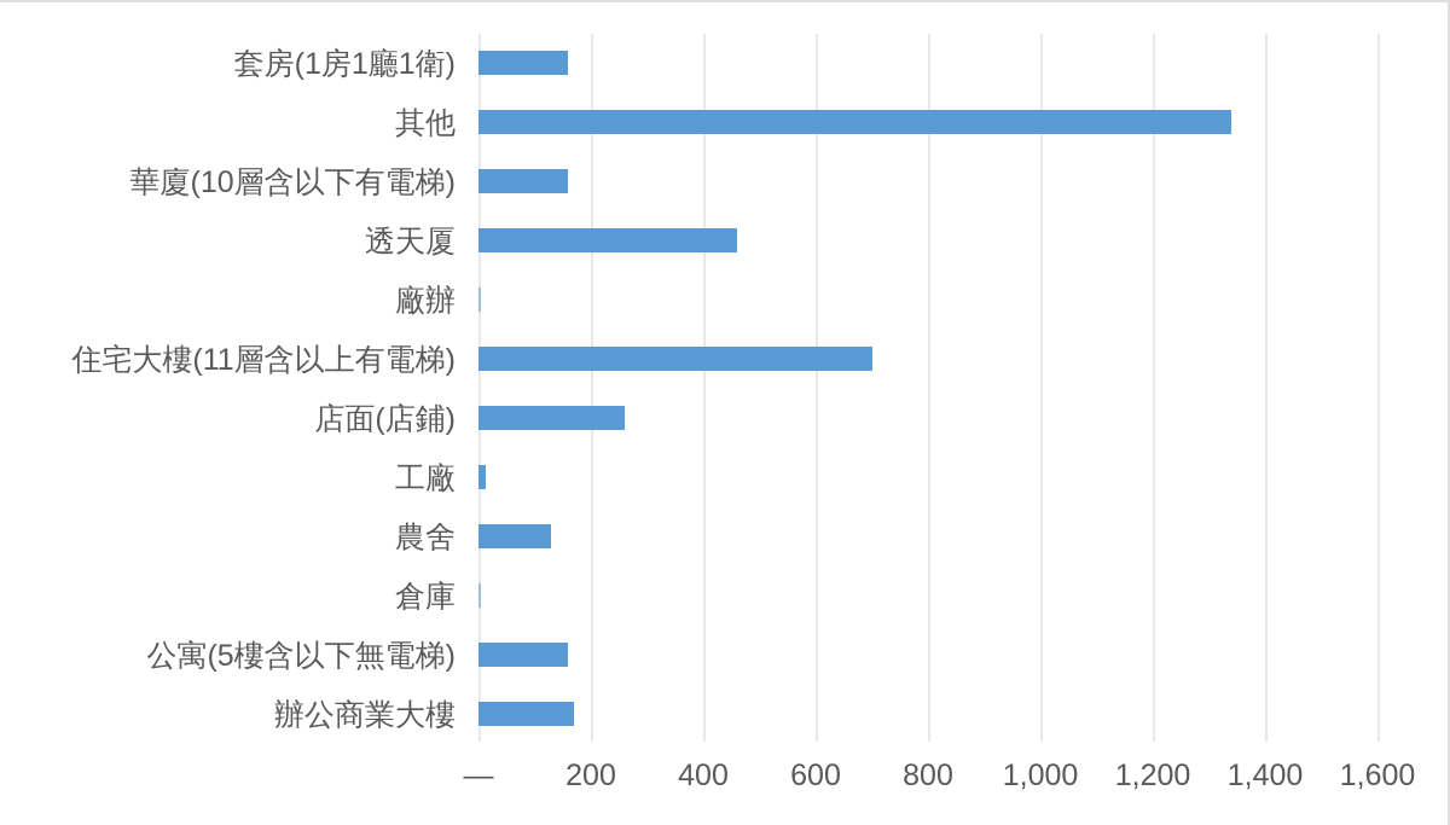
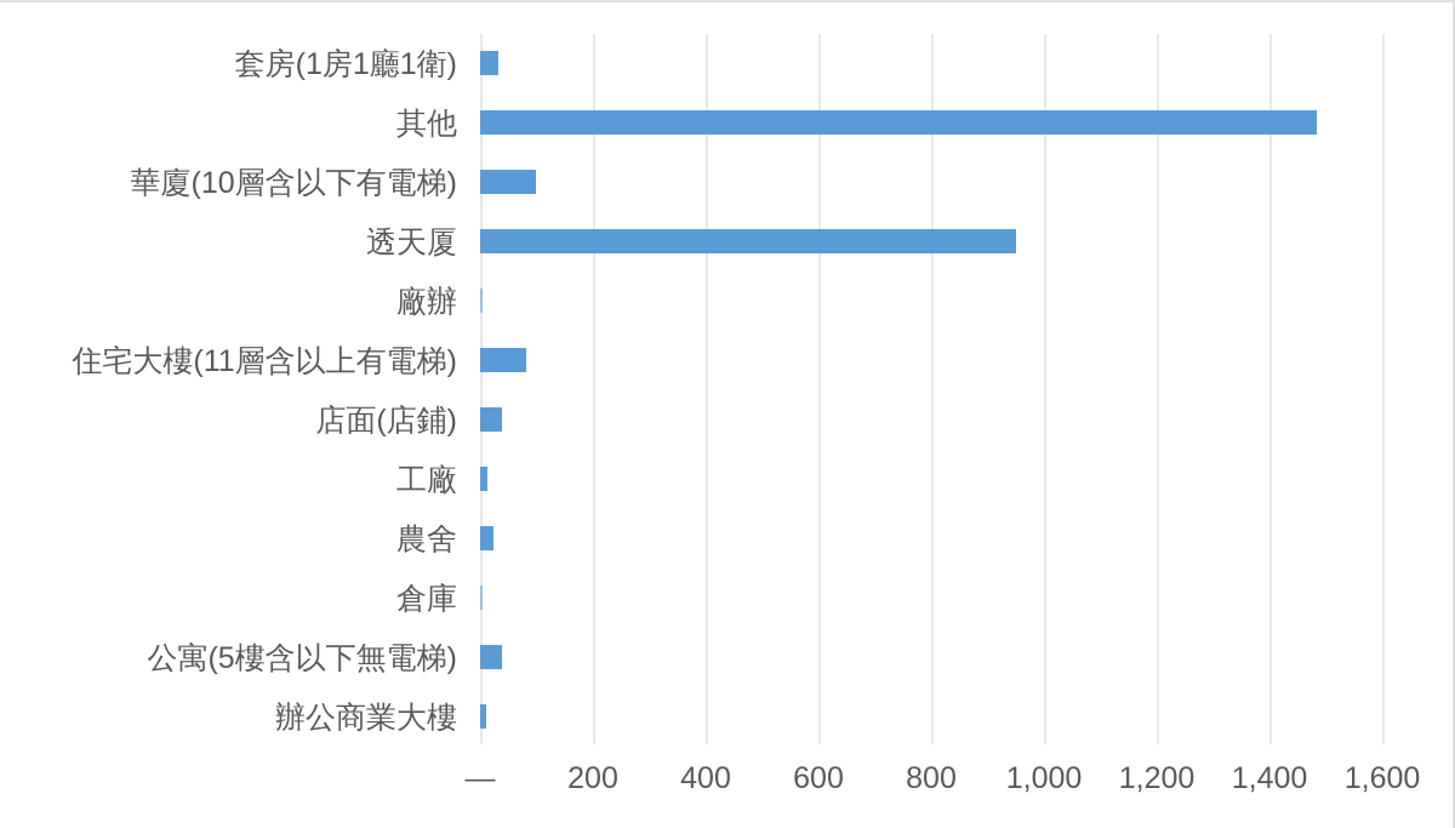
套房(1房1廳1衛): 160 -> 30
其他: 1340 -> 1480
華廈(10層含以下有電梯): 160 -> 100
透天厦: 460 -> 950
住宅大樓(11層含以上有電梯): 700 -> 80
店面(店鋪): 260 -> 40
農舍: 130 -> 20
公寓(5樓含以下無電梯): 160 -> 40
辦公商業大樓: 170 -> 10
